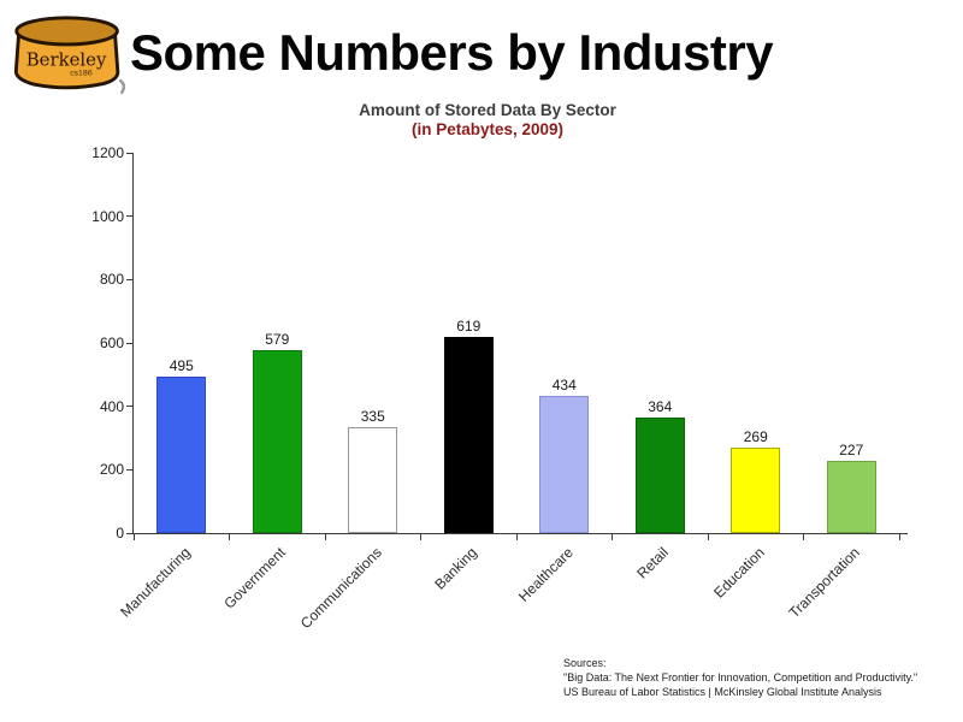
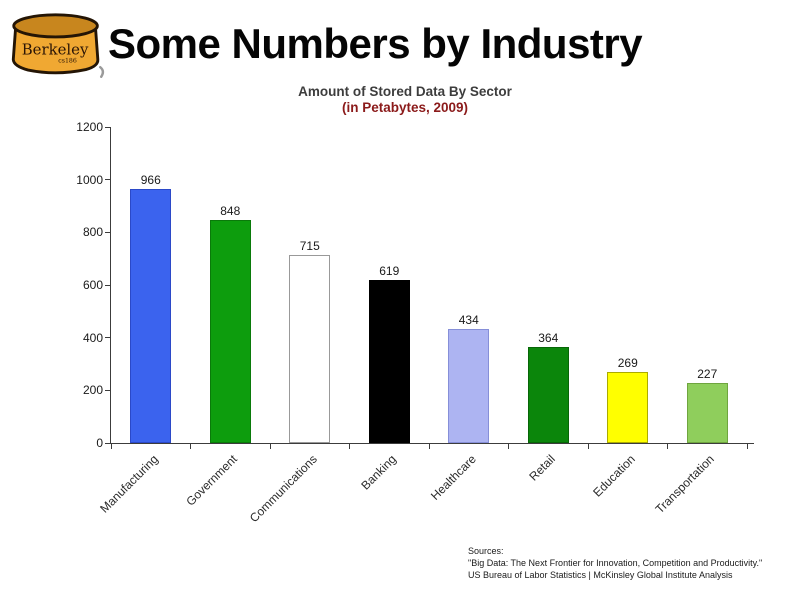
Manufacturing: 495 -> 966
Government: 579 -> 848
Communications: 335 -> 715
